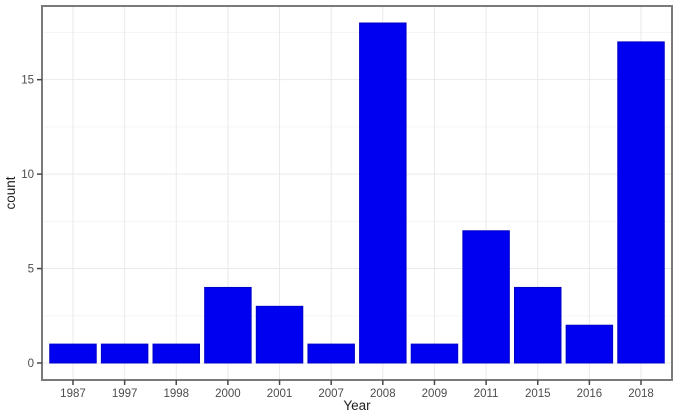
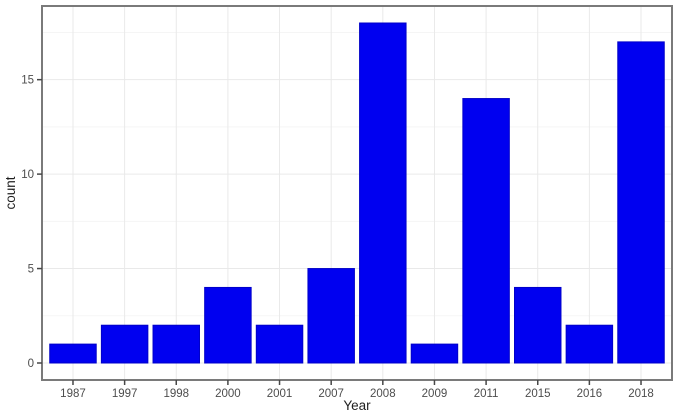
1997: 1 -> 2
1998: 1 -> 2
2001: 3 -> 2
2007: 1 -> 5
2011: 7 -> 14
